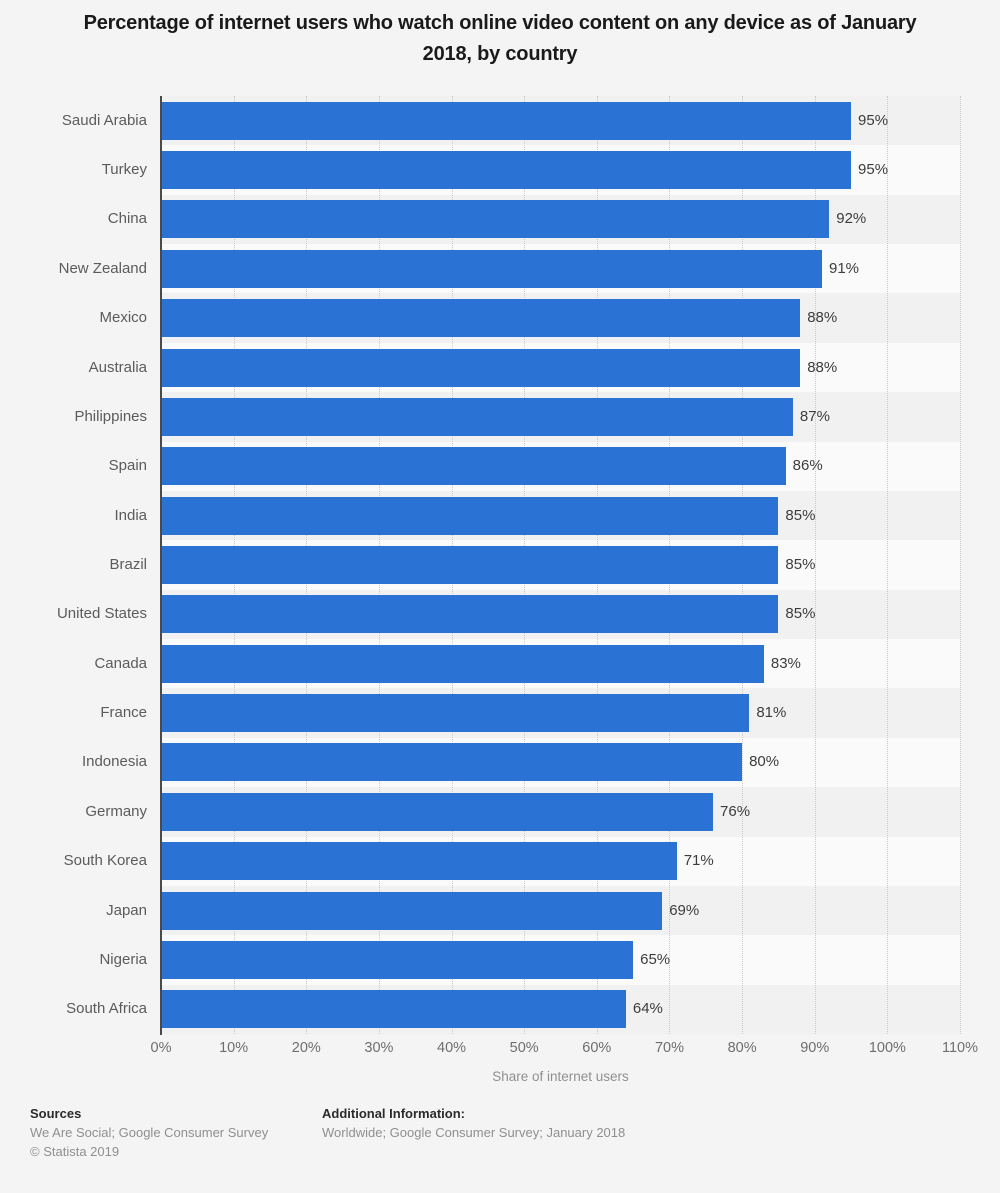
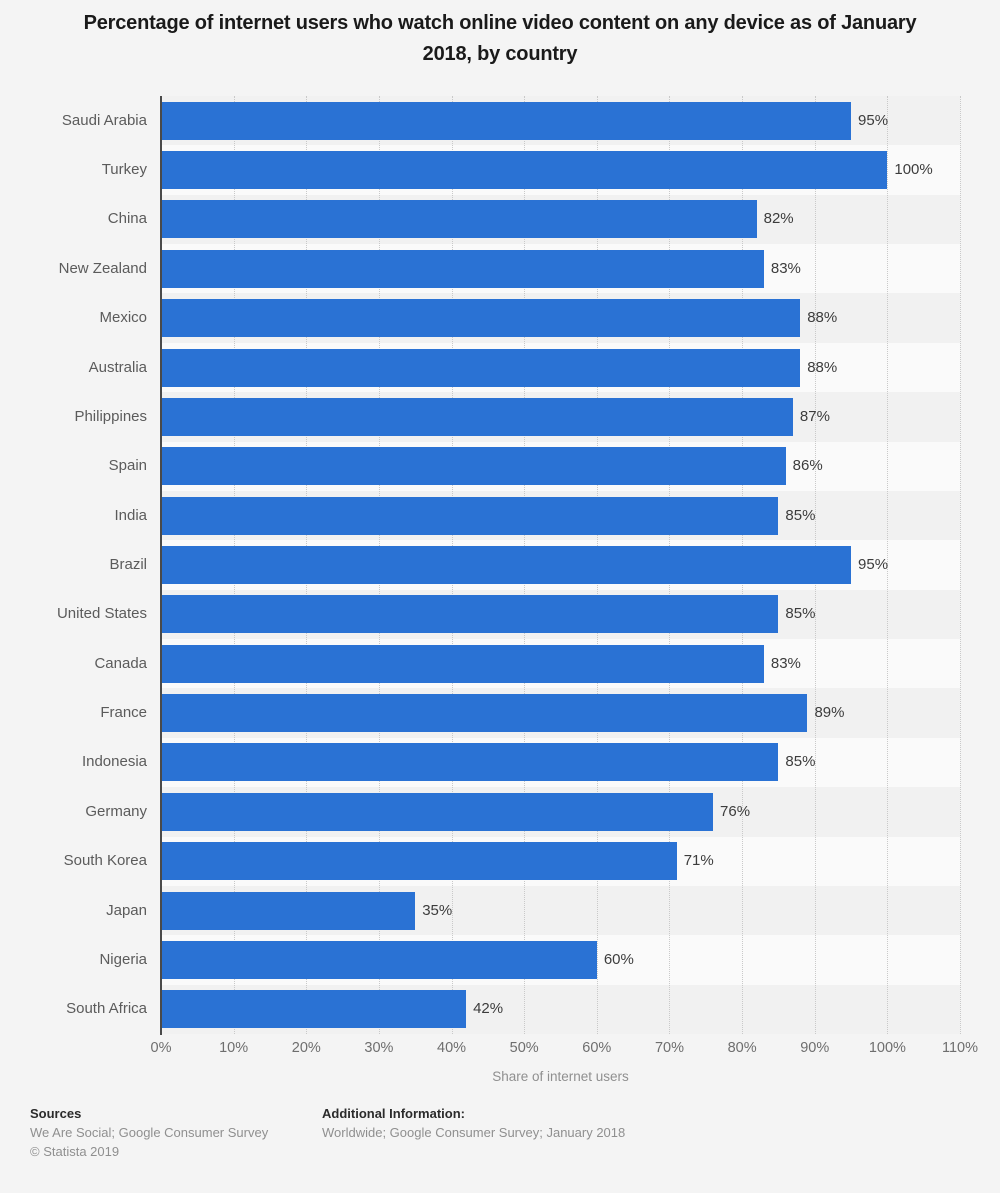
Turkey: 95% -> 100%
China: 92% -> 82%
New Zealand: 91% -> 83%
Brazil: 85% -> 95%
France: 81% -> 89%
Indonesia: 80% -> 85%
Japan: 69% -> 35%
Nigeria: 65% -> 60%
South Africa: 64% -> 42%
